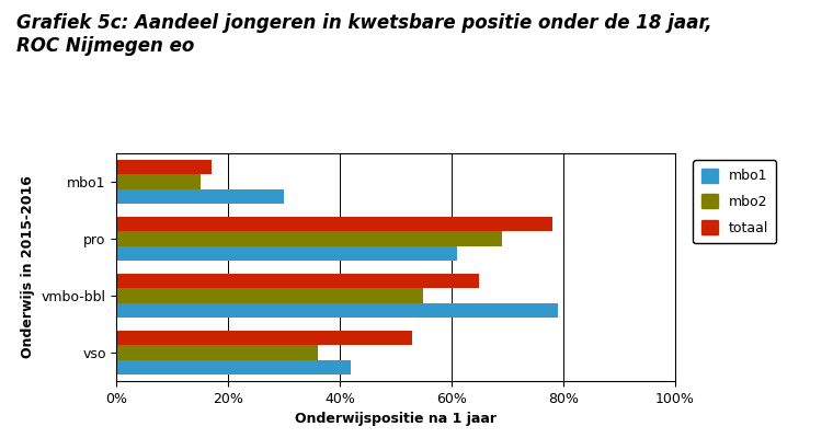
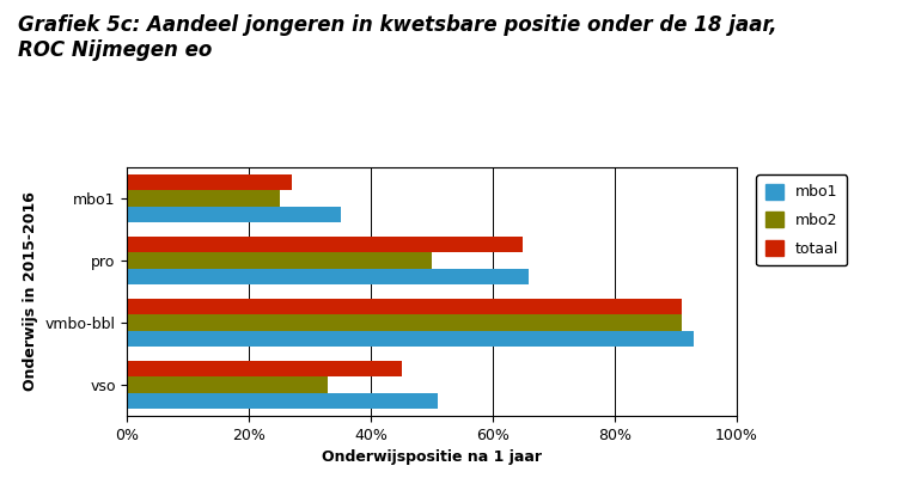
totaal/mbo1: 17% -> 27%
mbo2/mbo1: 15% -> 25%
mbo1/mbo1: 30% -> 35%
totaal/pro: 78% -> 65%
mbo2/pro: 69% -> 50%
mbo1/pro: 61% -> 66%
totaal/vmbo-bbl: 65% -> 91%
mbo2/vmbo-bbl: 55% -> 91%
mbo1/vmbo-bbl: 79% -> 93%
totaal/vso: 53% -> 45%
mbo2/vso: 36% -> 33%
mbo1/vso: 42% -> 51%
